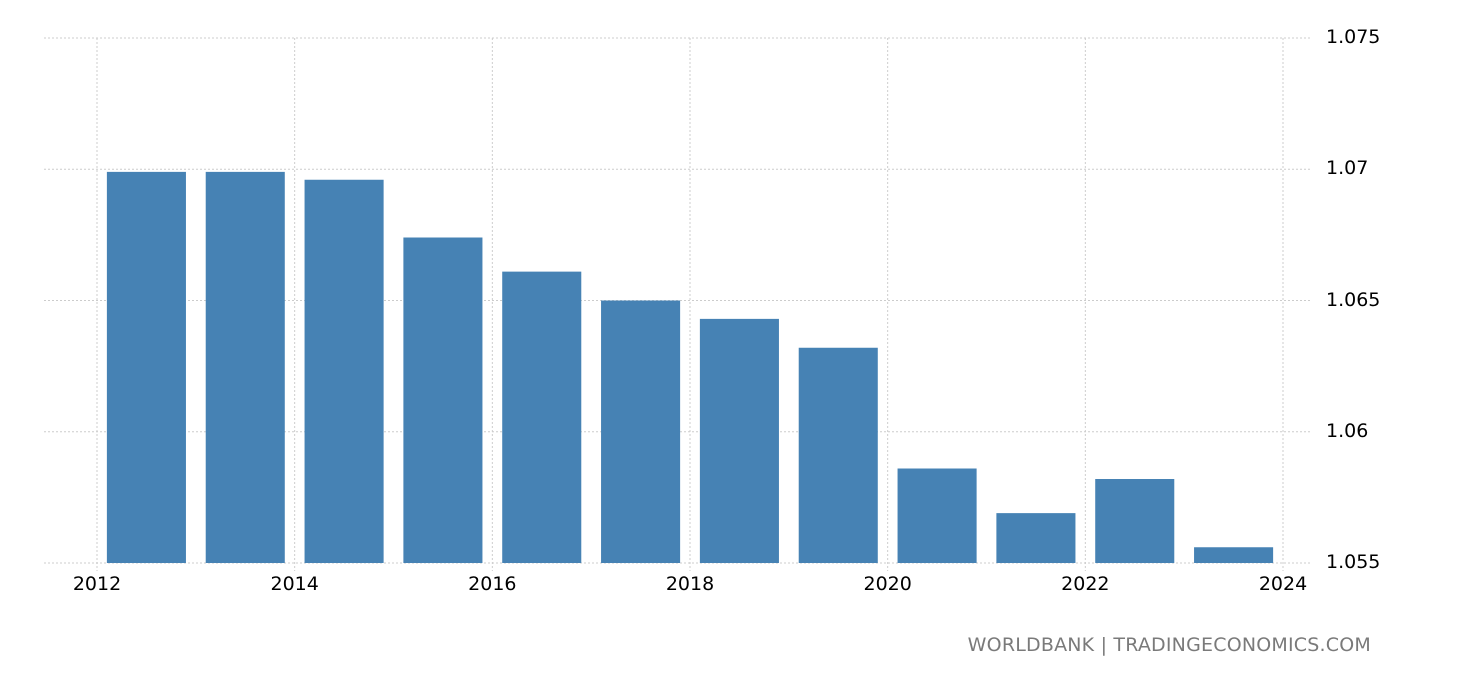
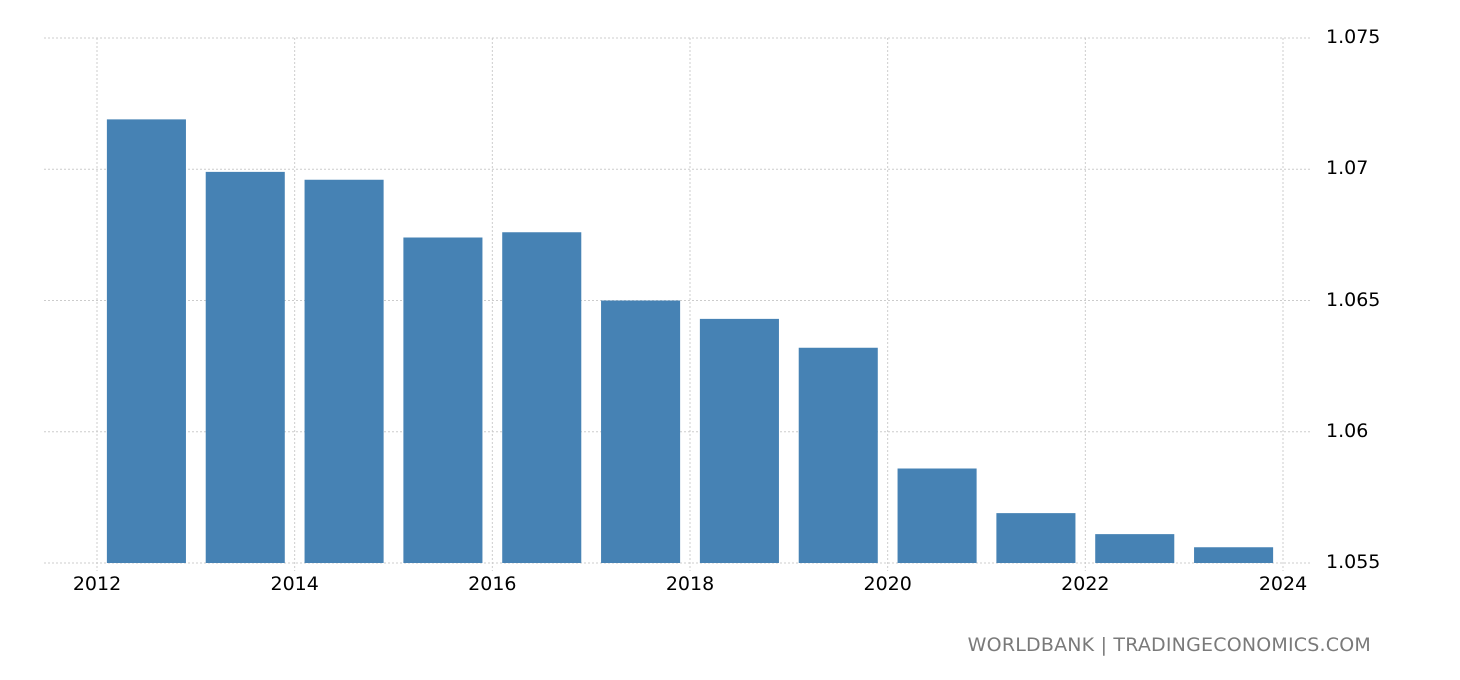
2012: 1.0699 -> 1.0719
2016: 1.0661 -> 1.0676
2022: 1.0582 -> 1.0561
